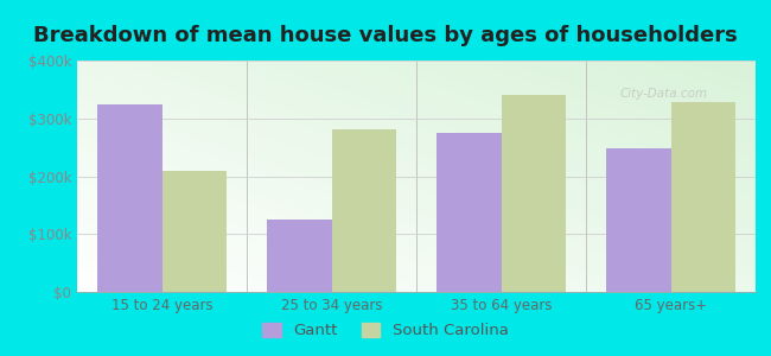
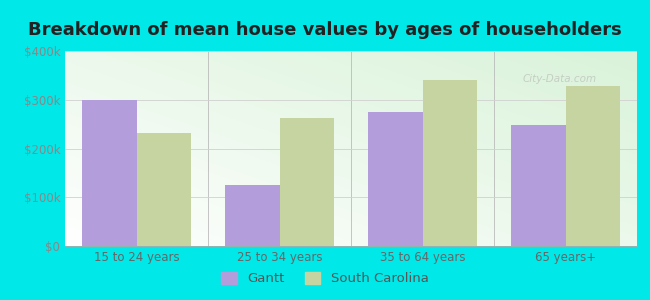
Gantt/15 to 24 years: $325k -> $300k
South Carolina/15 to 24 years: $210k -> $232k
South Carolina/25 to 34 years: $280k -> $263k
